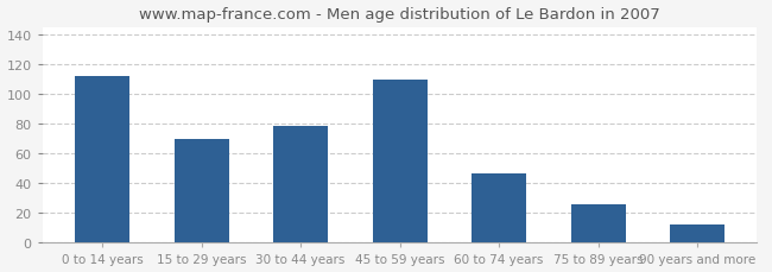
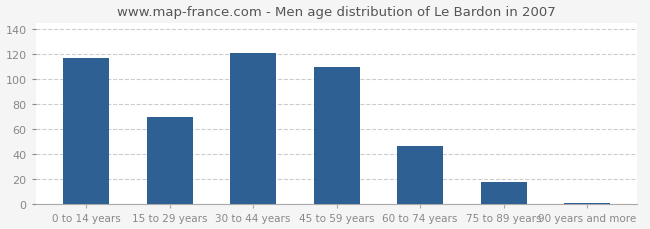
0 to 14 years: 112 -> 117
30 to 44 years: 79 -> 121
75 to 89 years: 26 -> 18
90 years and more: 12 -> 1
